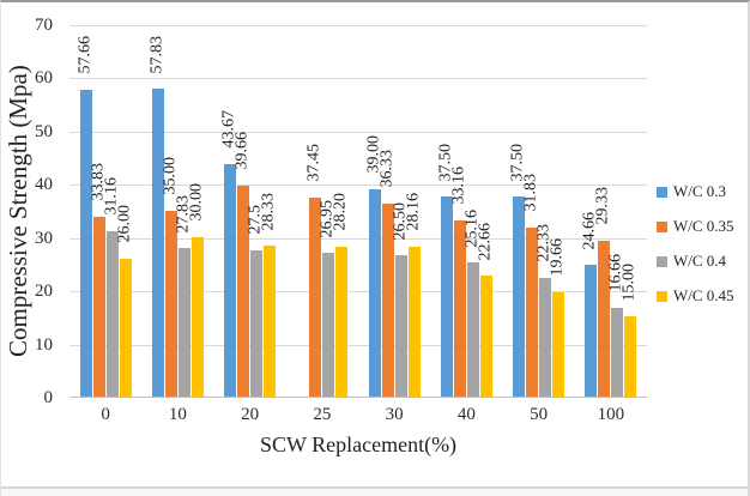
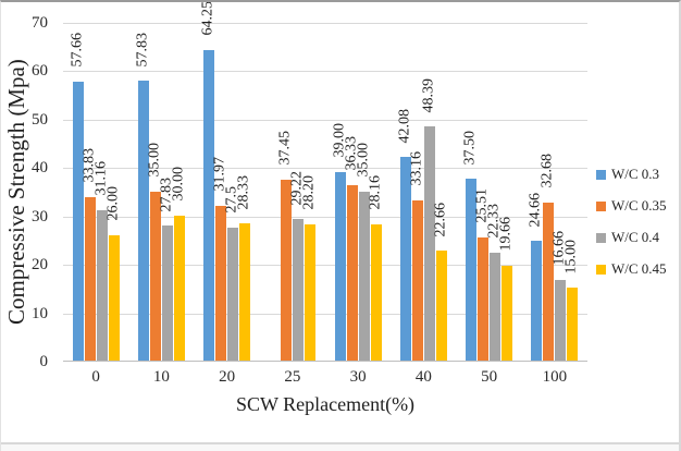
W/C 0.3/20: 43.67 -> 64.25
W/C 0.35/20: 39.66 -> 31.97
W/C 0.4/25: 26.95 -> 29.22
W/C 0.4/30: 26.50 -> 35.00
W/C 0.3/40: 37.50 -> 42.08
W/C 0.4/40: 25.16 -> 48.39
W/C 0.35/50: 31.83 -> 25.51
W/C 0.35/100: 29.33 -> 32.68
